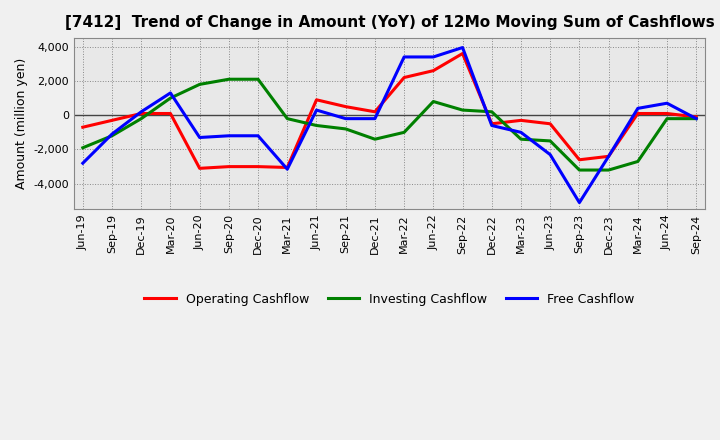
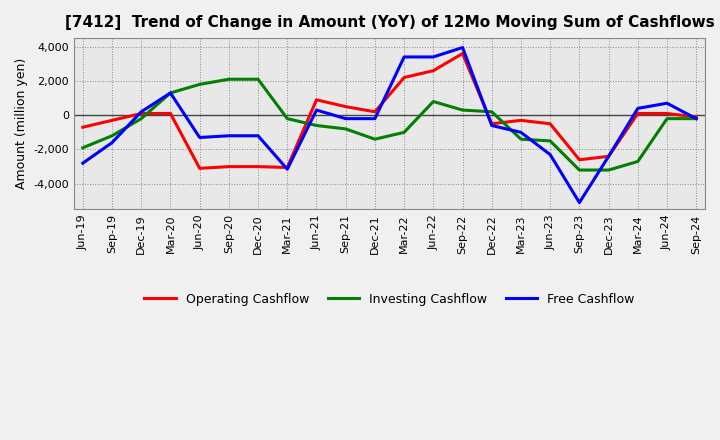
Free Cashflow/Sep-19: -1,100 -> -1,600
Investing Cashflow/Mar-20: 1,000 -> 1,300
